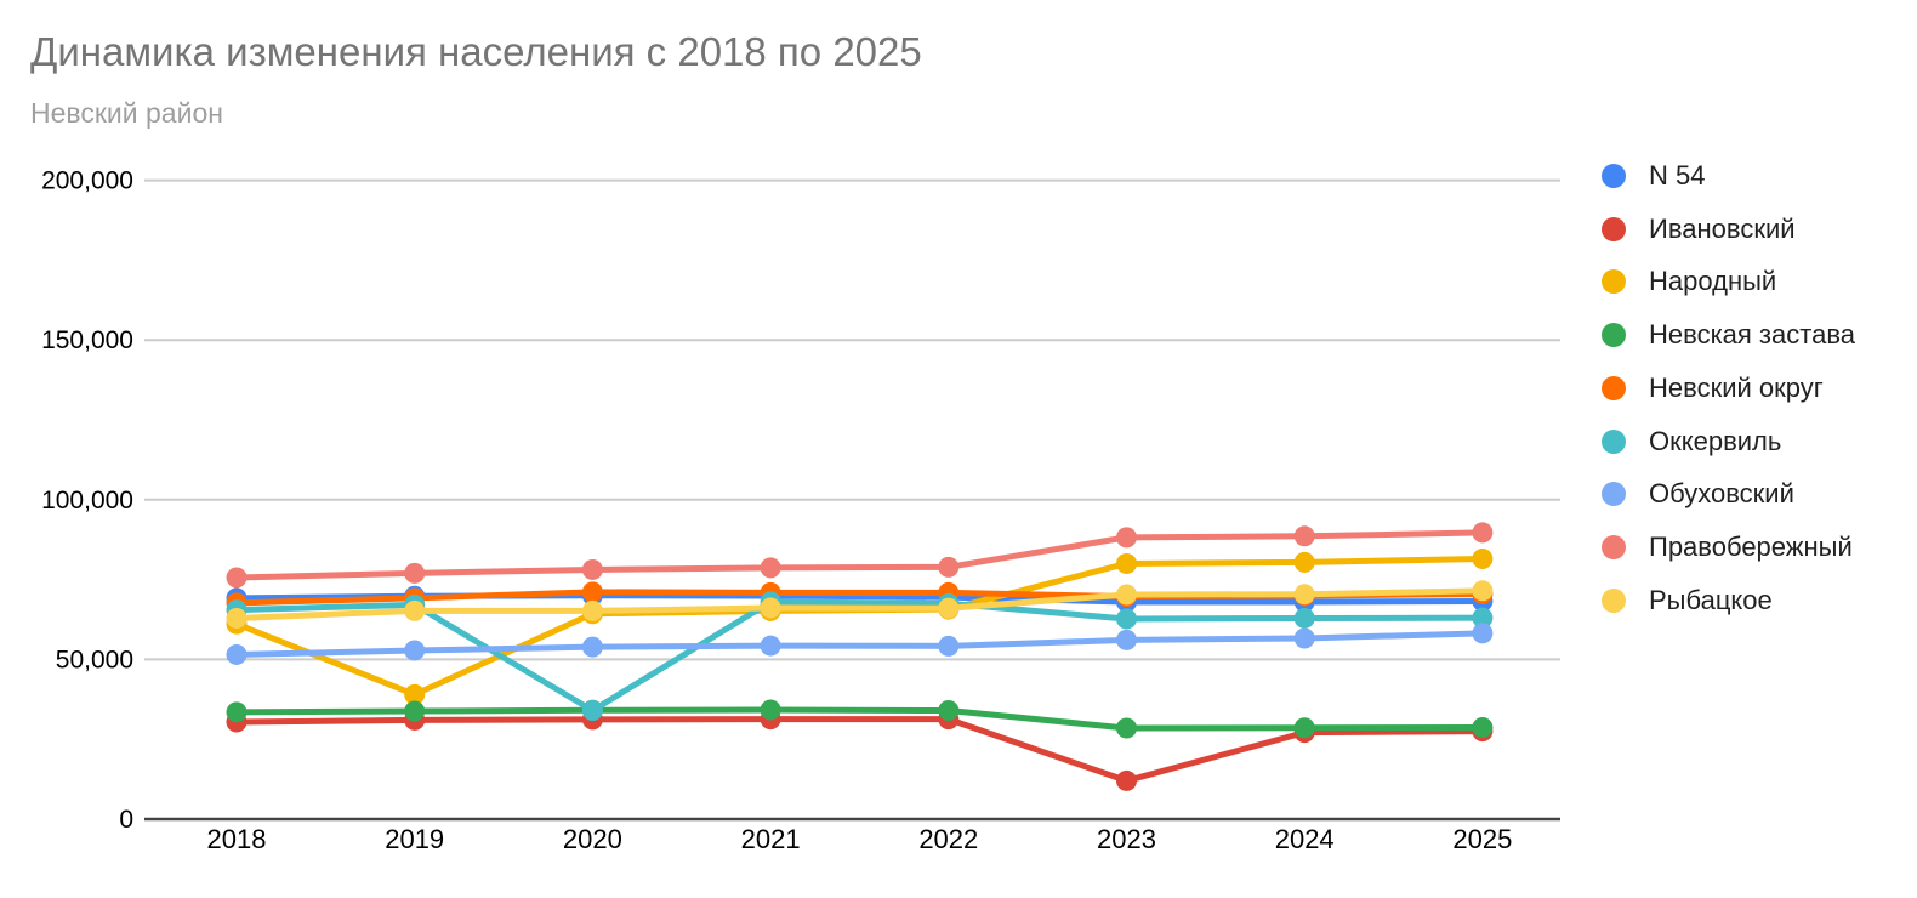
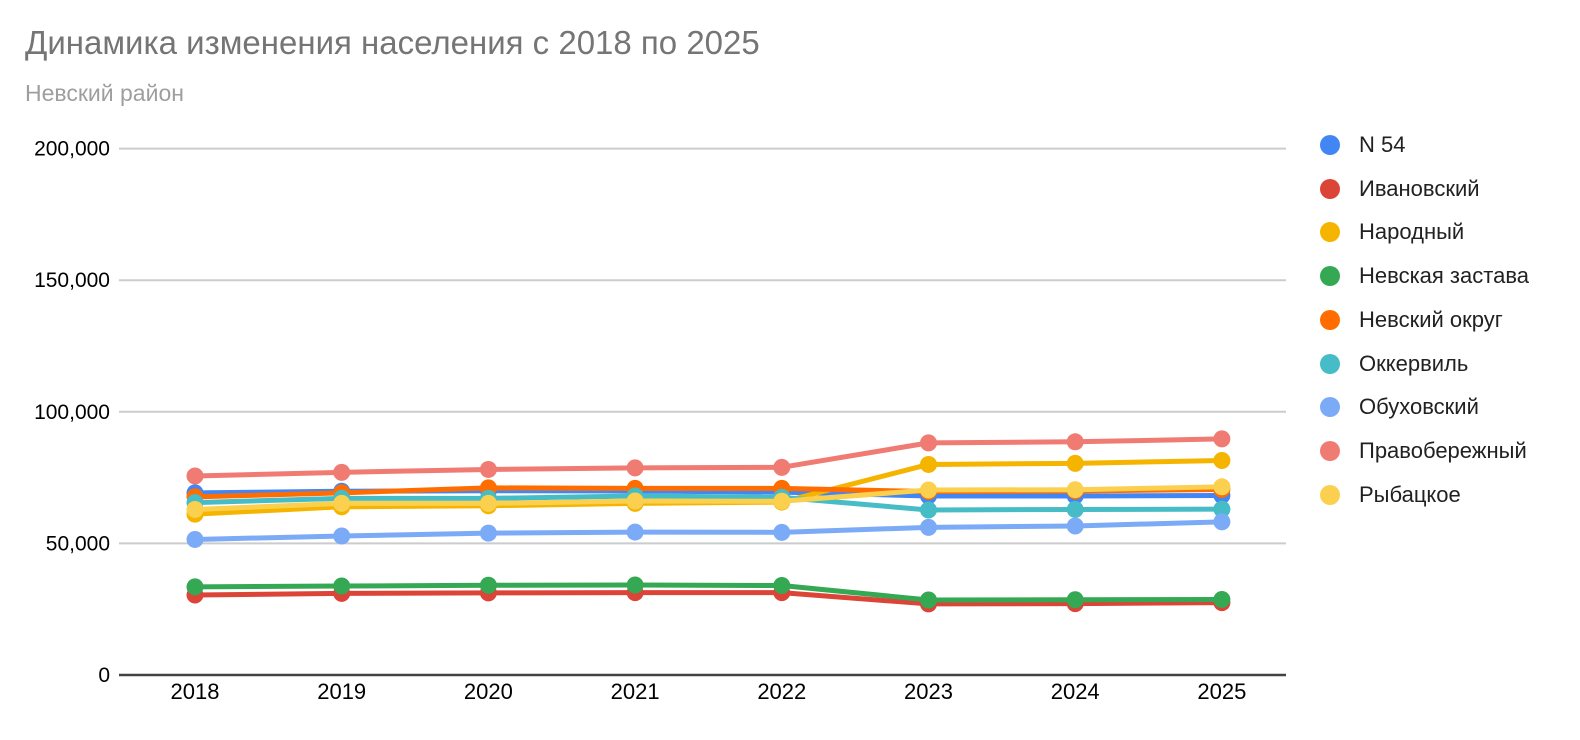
Народный/2019: 39000 -> 64000
Оккервиль/2020: 34000 -> 67000
Ивановский/2023: 12000 -> 27000
